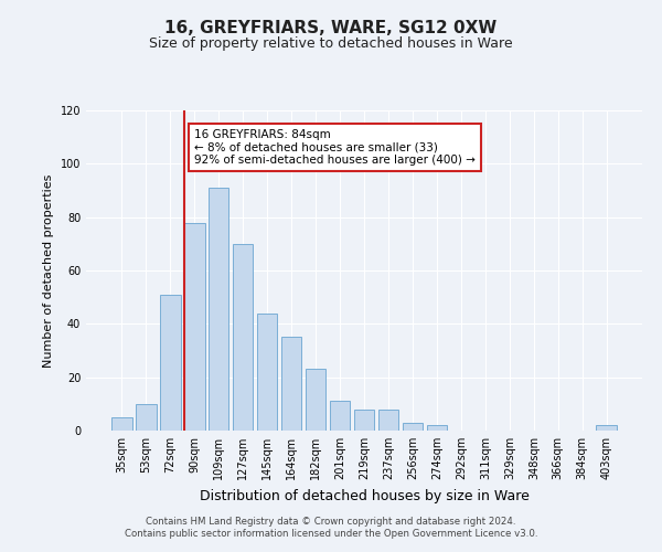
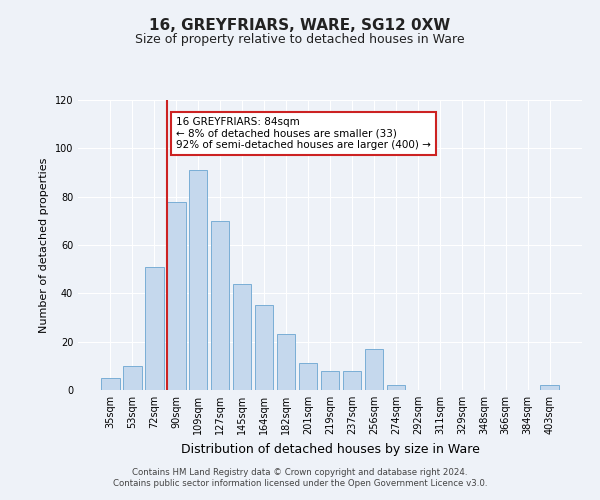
256sqm: 3 -> 17
